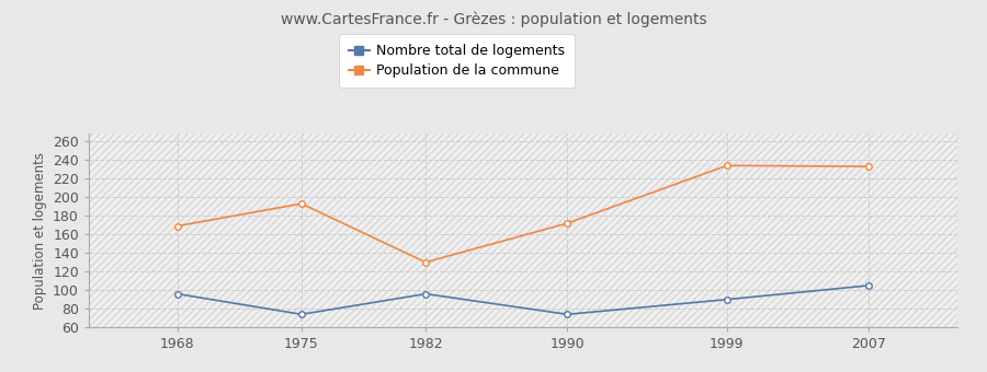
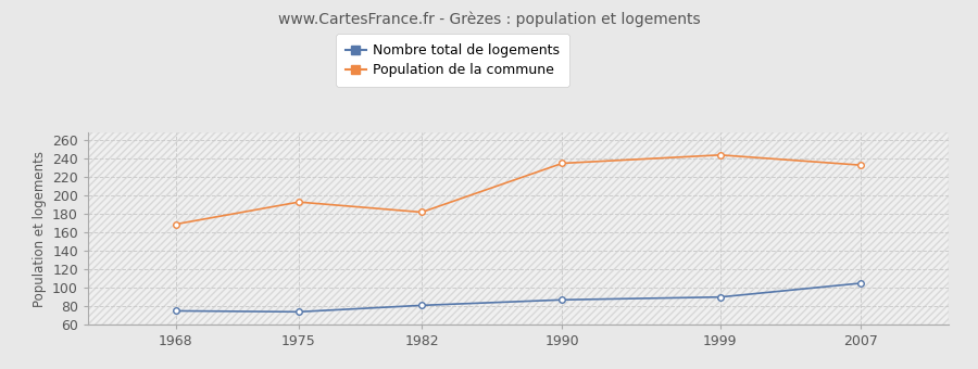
Nombre total de logements/1968: 96 -> 75
Nombre total de logements/1982: 96 -> 81
Population de la commune/1982: 130 -> 182
Nombre total de logements/1990: 74 -> 87
Population de la commune/1990: 172 -> 235
Population de la commune/1999: 234 -> 244
